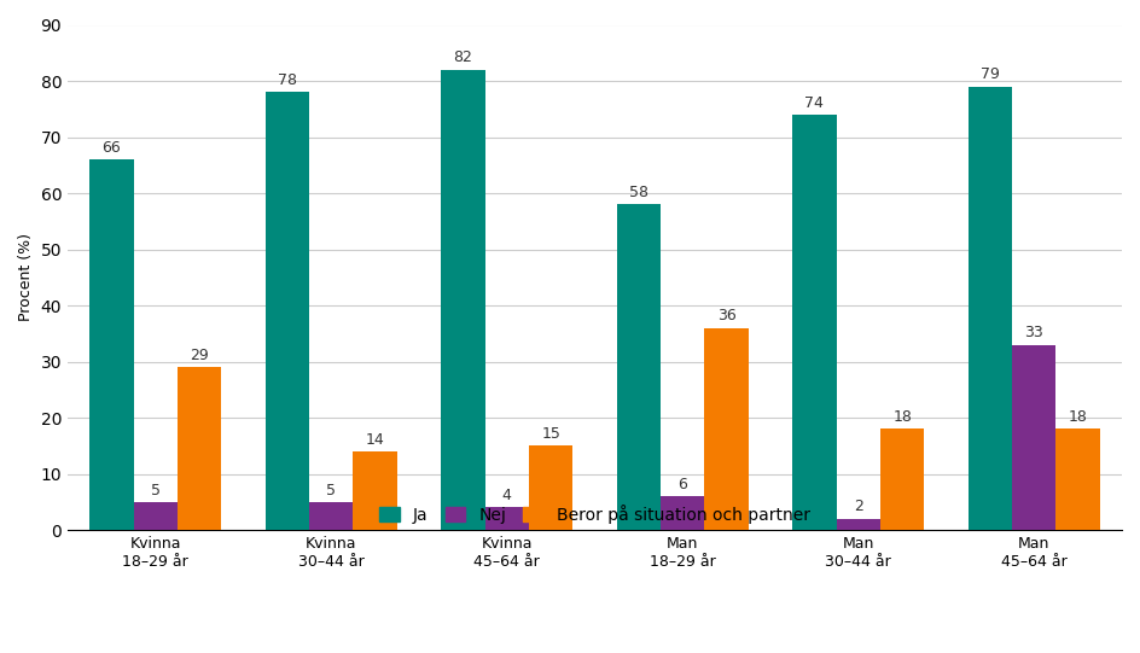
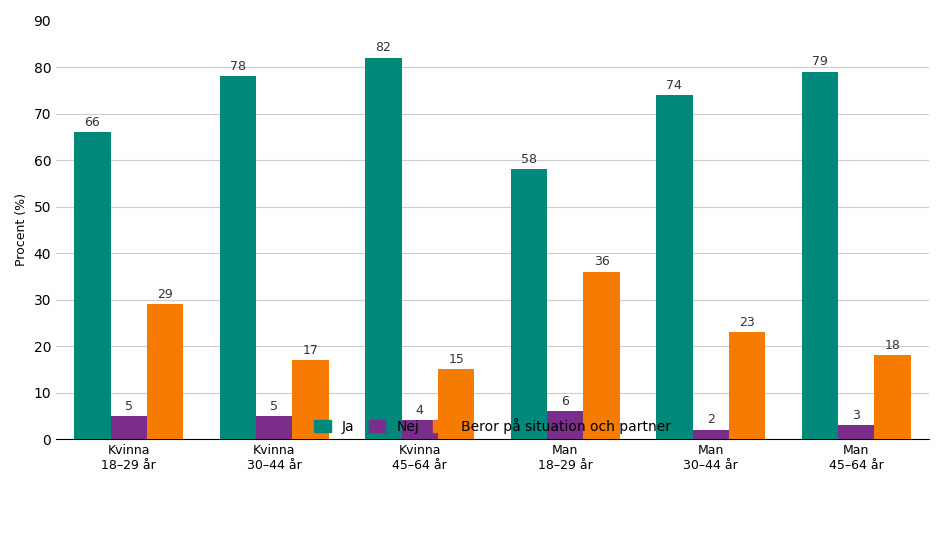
Beror på situation och partner/Kvinna 30–44 år: 14 -> 17
Beror på situation och partner/Man 30–44 år: 18 -> 23
Nej/Man 45–64 år: 33 -> 3
